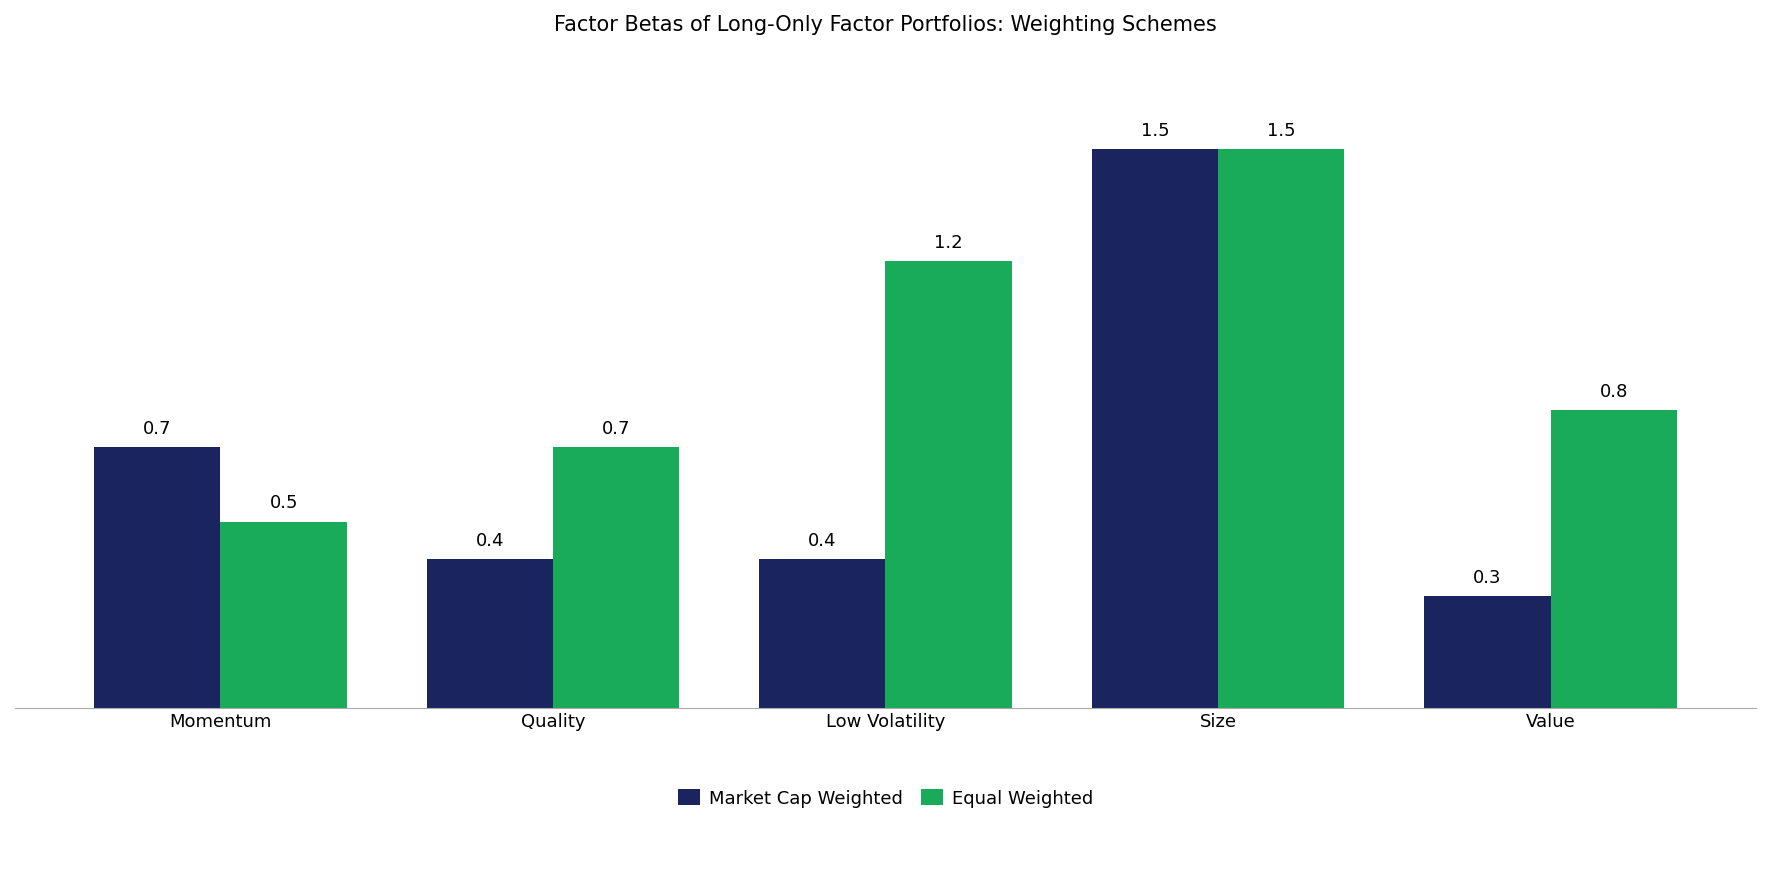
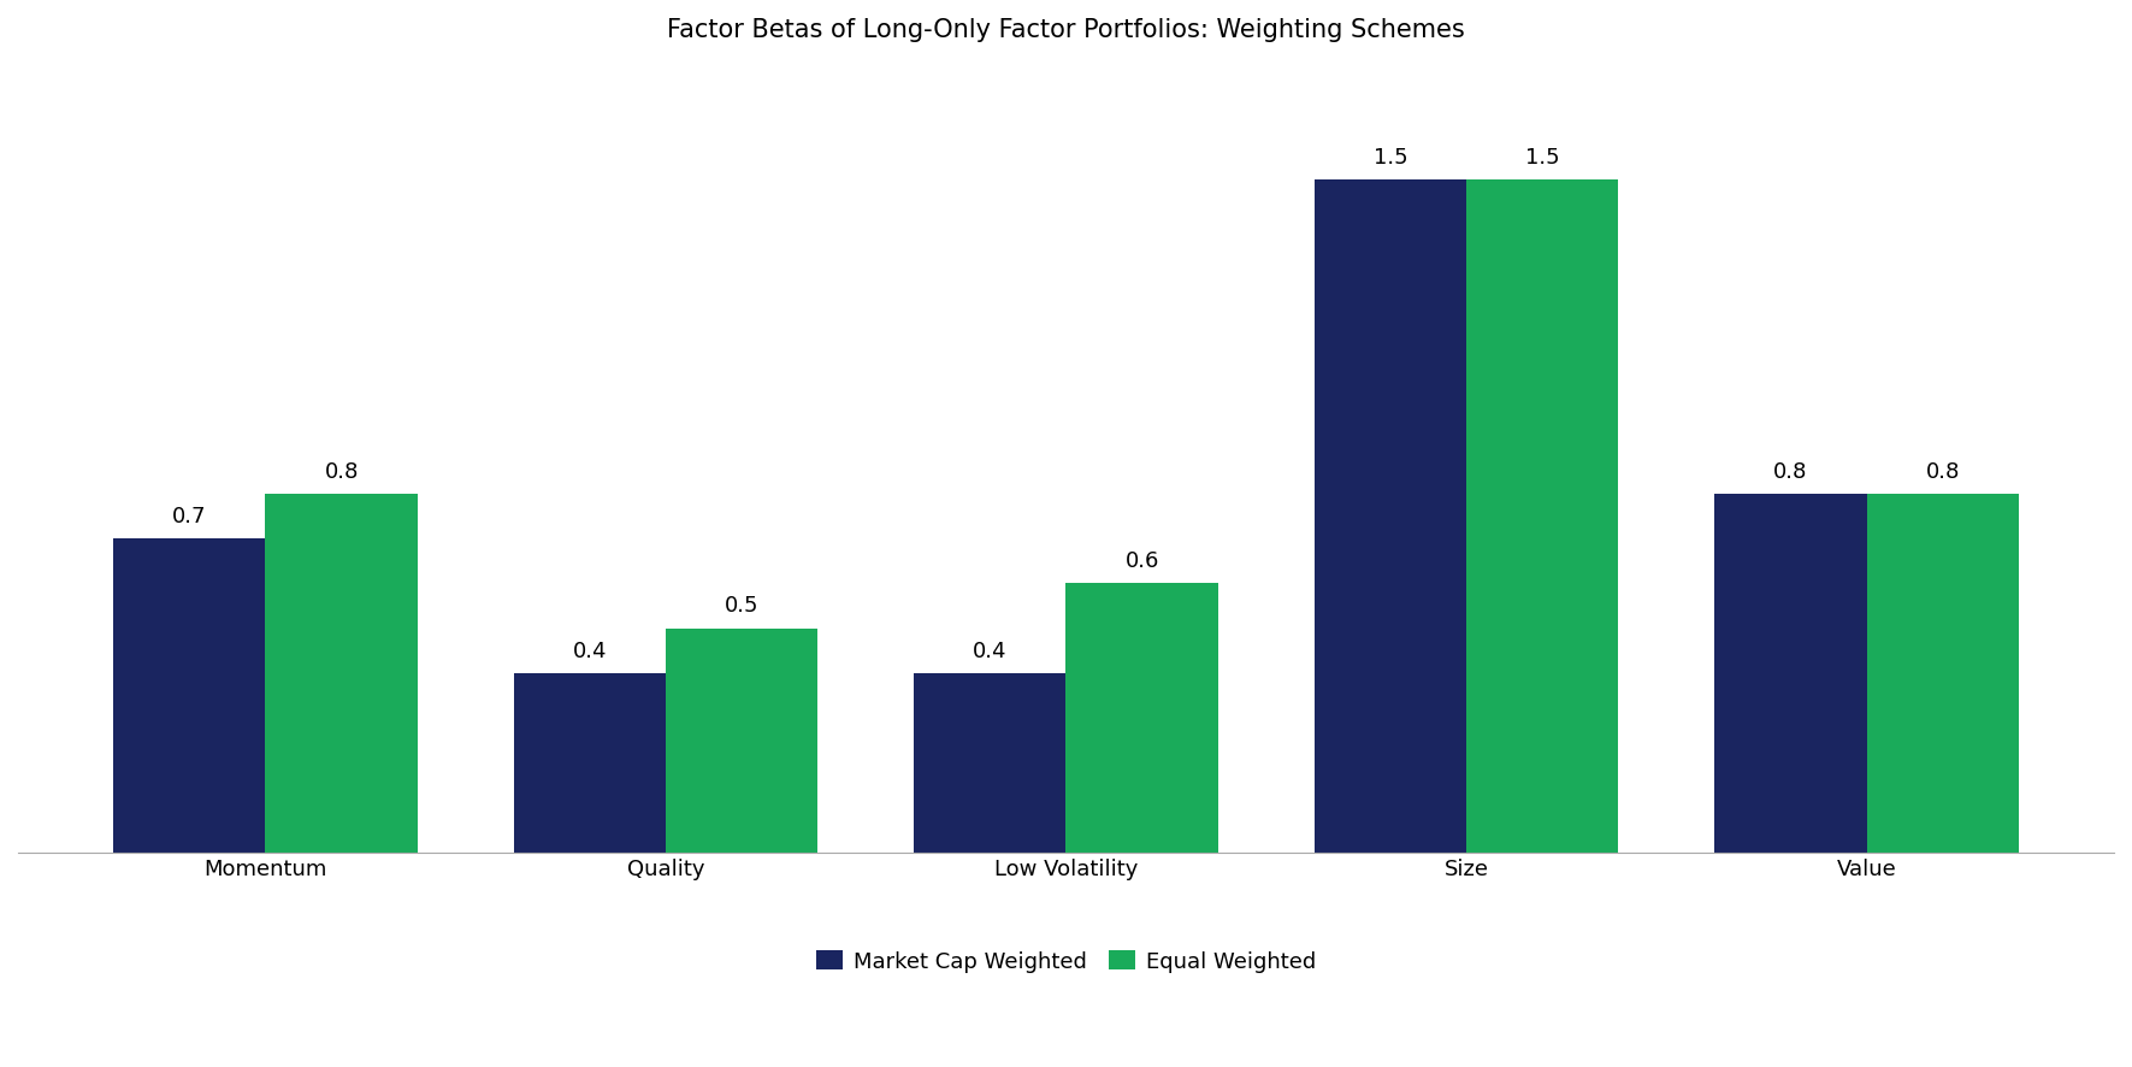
Equal Weighted/Momentum: 0.5 -> 0.8
Equal Weighted/Quality: 0.7 -> 0.5
Equal Weighted/Low Volatility: 1.2 -> 0.6
Market Cap Weighted/Value: 0.3 -> 0.8
